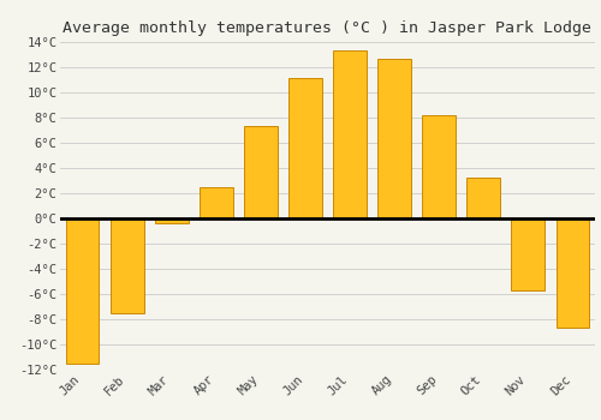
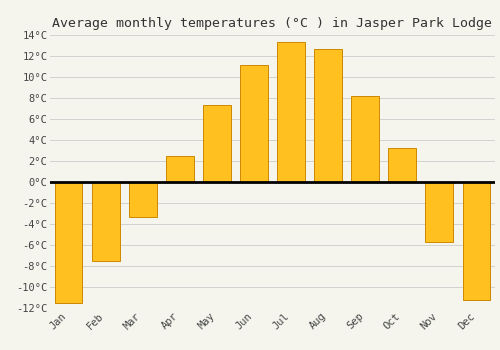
Mar: -0.4°C -> -3.3°C
Dec: -8.7°C -> -11.2°C
